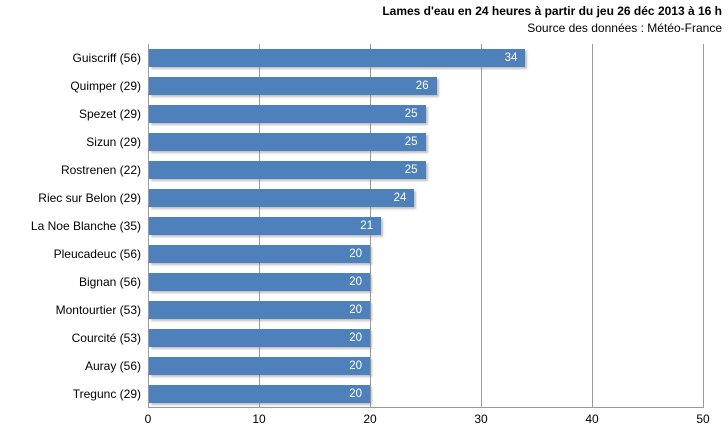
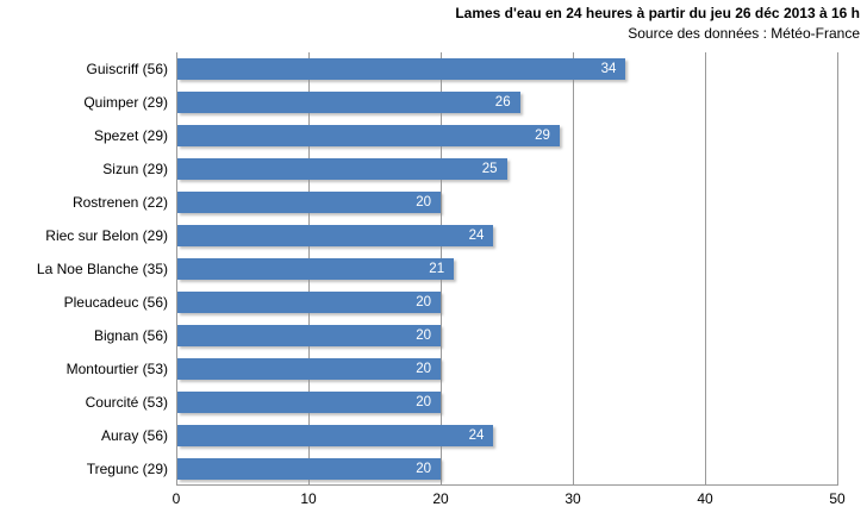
Spezet (29): 25 -> 29
Rostrenen (22): 25 -> 20
Auray (56): 20 -> 24
